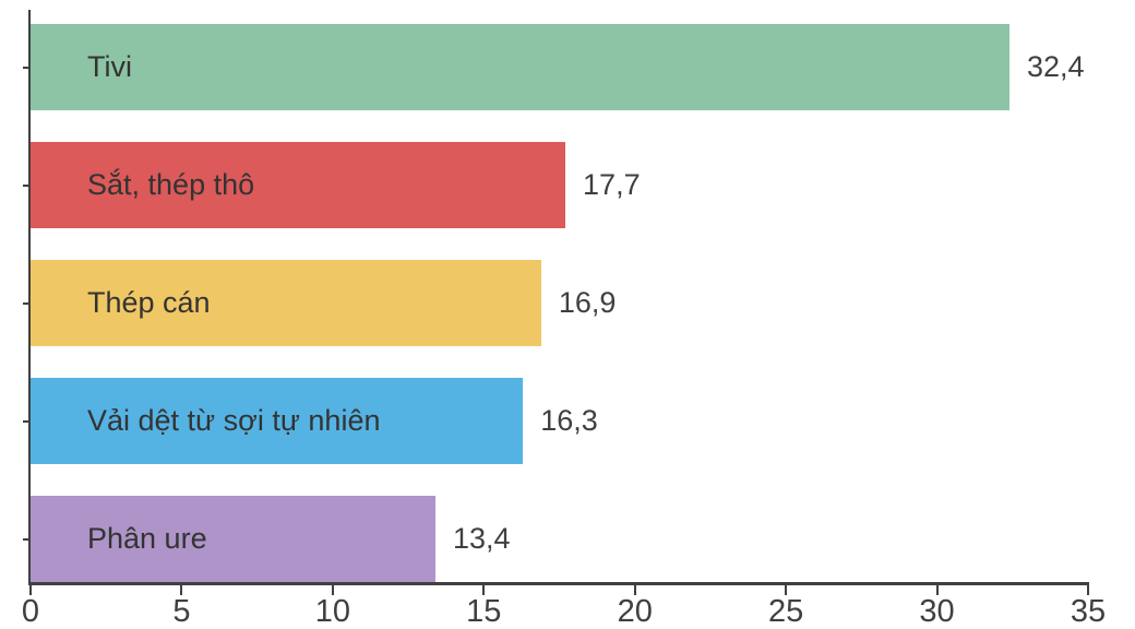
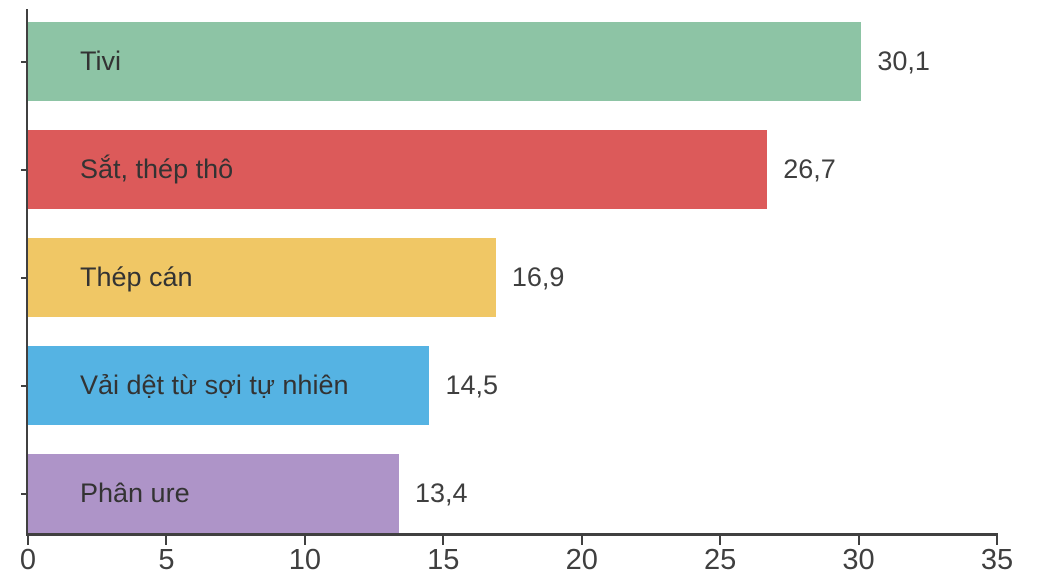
Tivi: 32,4 -> 30,1
Sắt, thép thô: 17,7 -> 26,7
Vải dệt từ sợi tự nhiên: 16,3 -> 14,5
